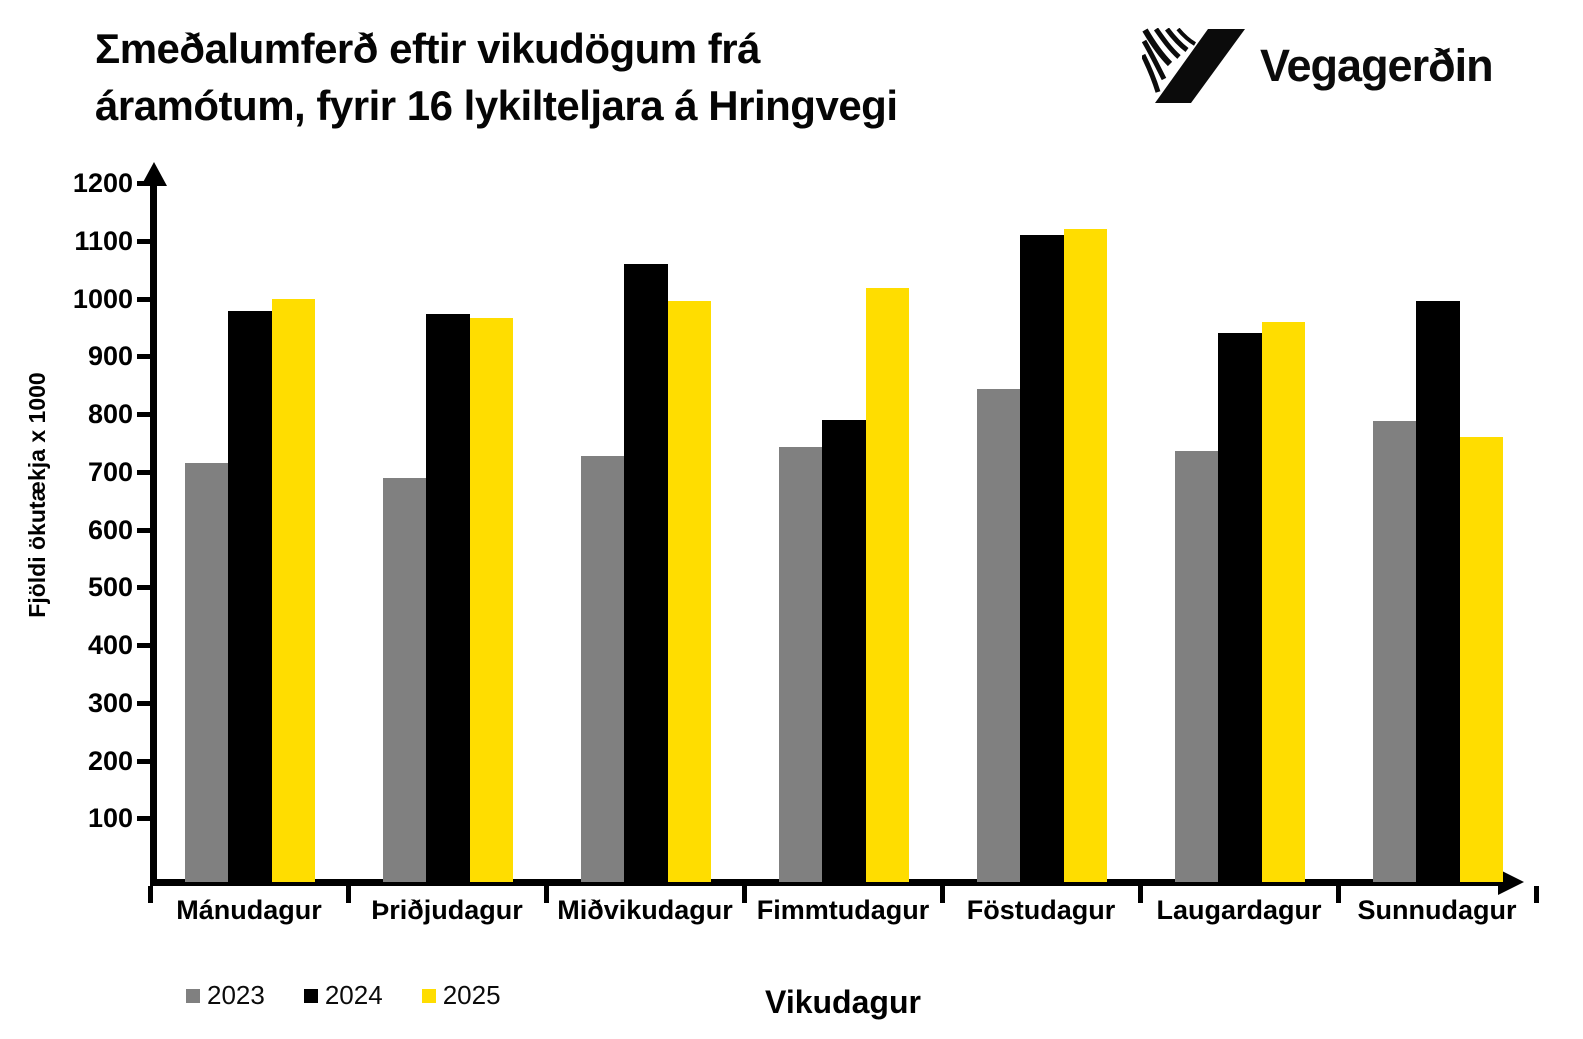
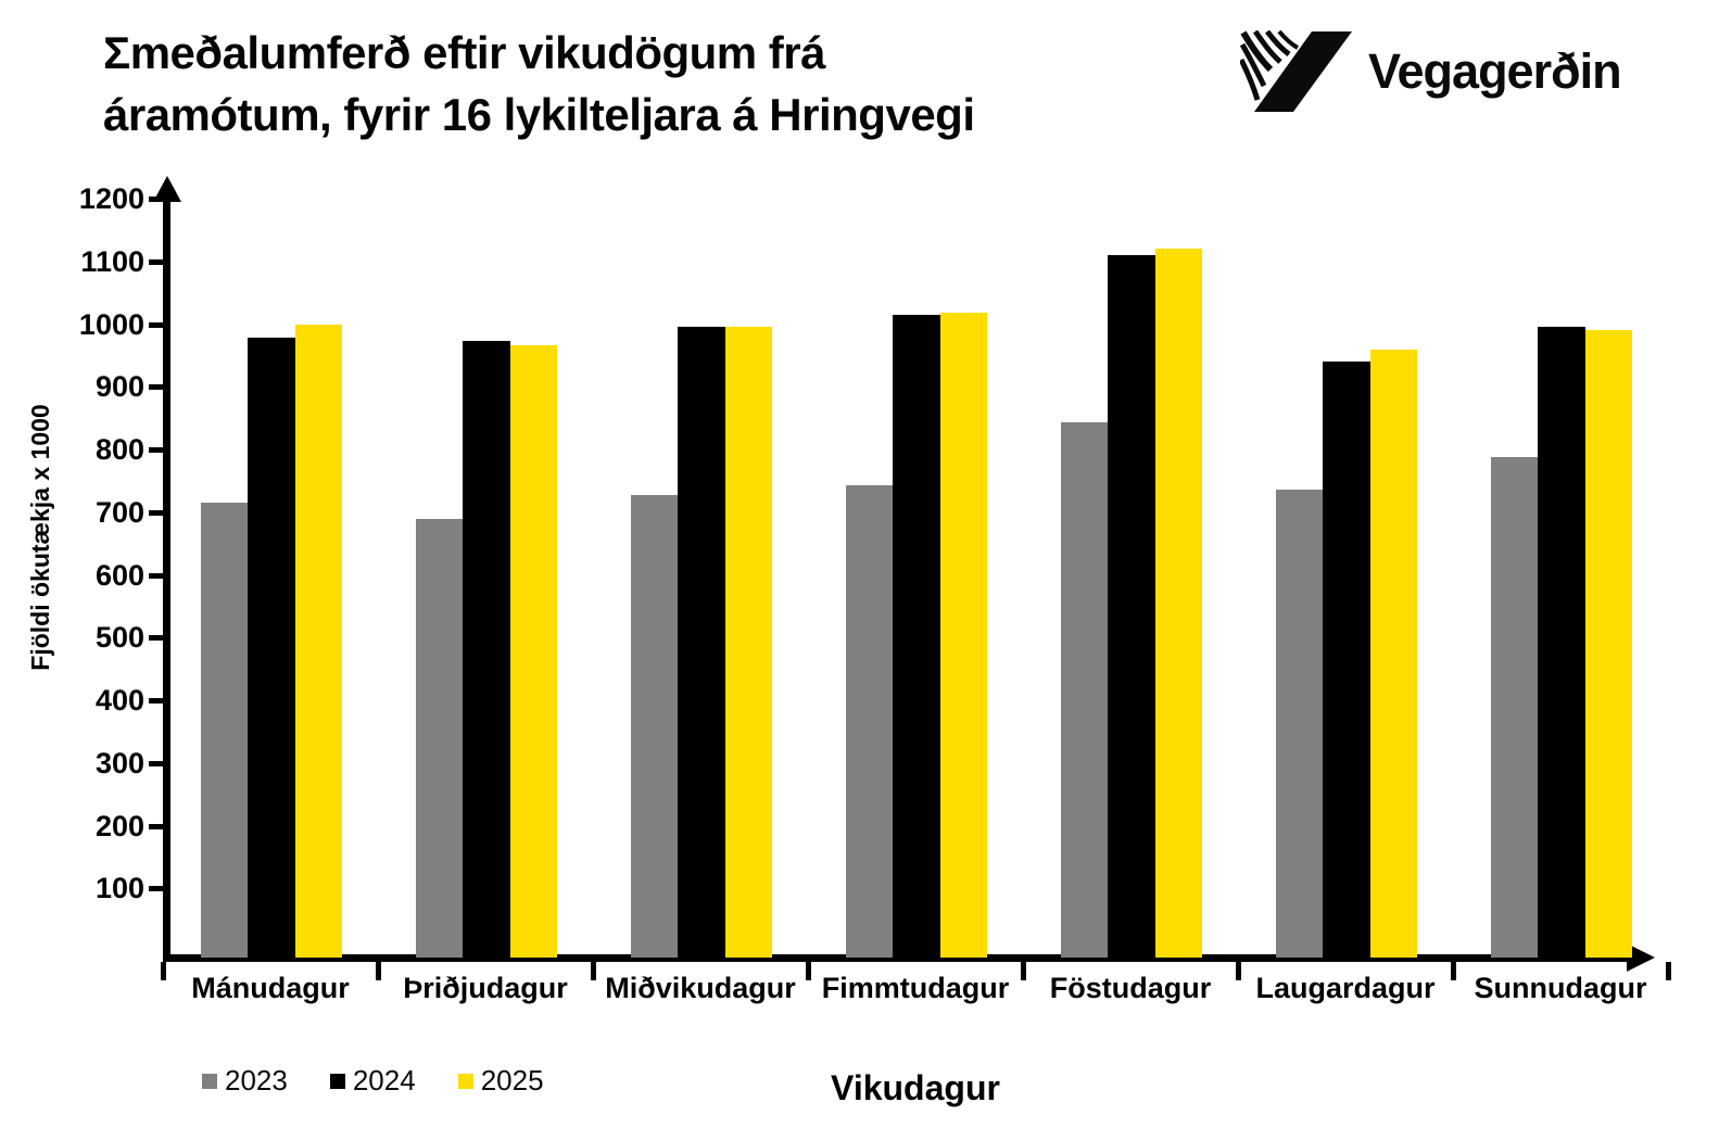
2024/Miðvikudagur: 1060 -> 1000
2024/Fimmtudagur: 790 -> 1020
2025/Sunnudagur: 760 -> 990
